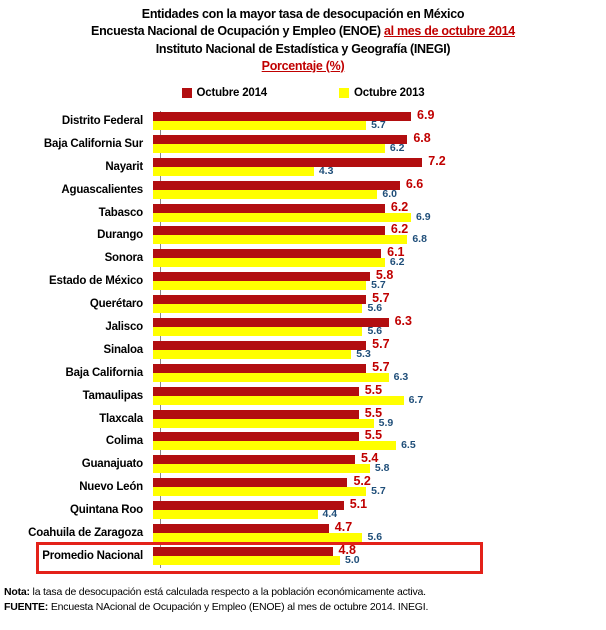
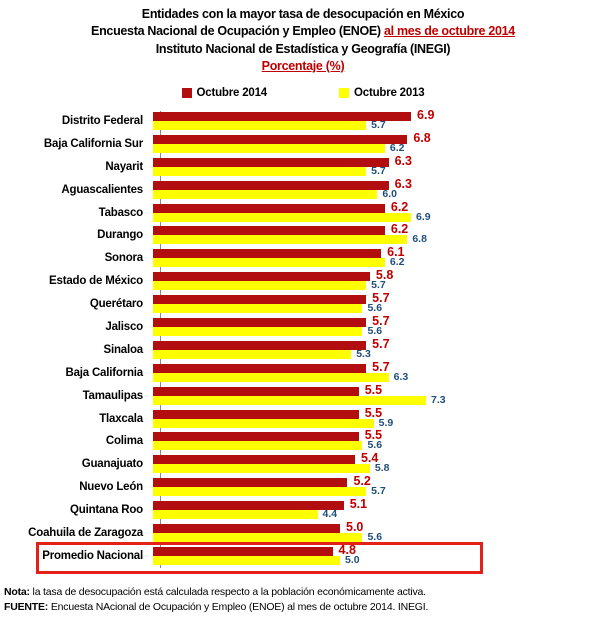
Octubre 2014/Nayarit: 7.2 -> 6.3
Octubre 2013/Nayarit: 4.3 -> 5.7
Octubre 2014/Aguascalientes: 6.6 -> 6.3
Octubre 2014/Jalisco: 6.3 -> 5.7
Octubre 2013/Tamaulipas: 6.7 -> 7.3
Octubre 2013/Colima: 6.5 -> 5.6
Octubre 2014/Coahuila de Zaragoza: 4.7 -> 5.0
